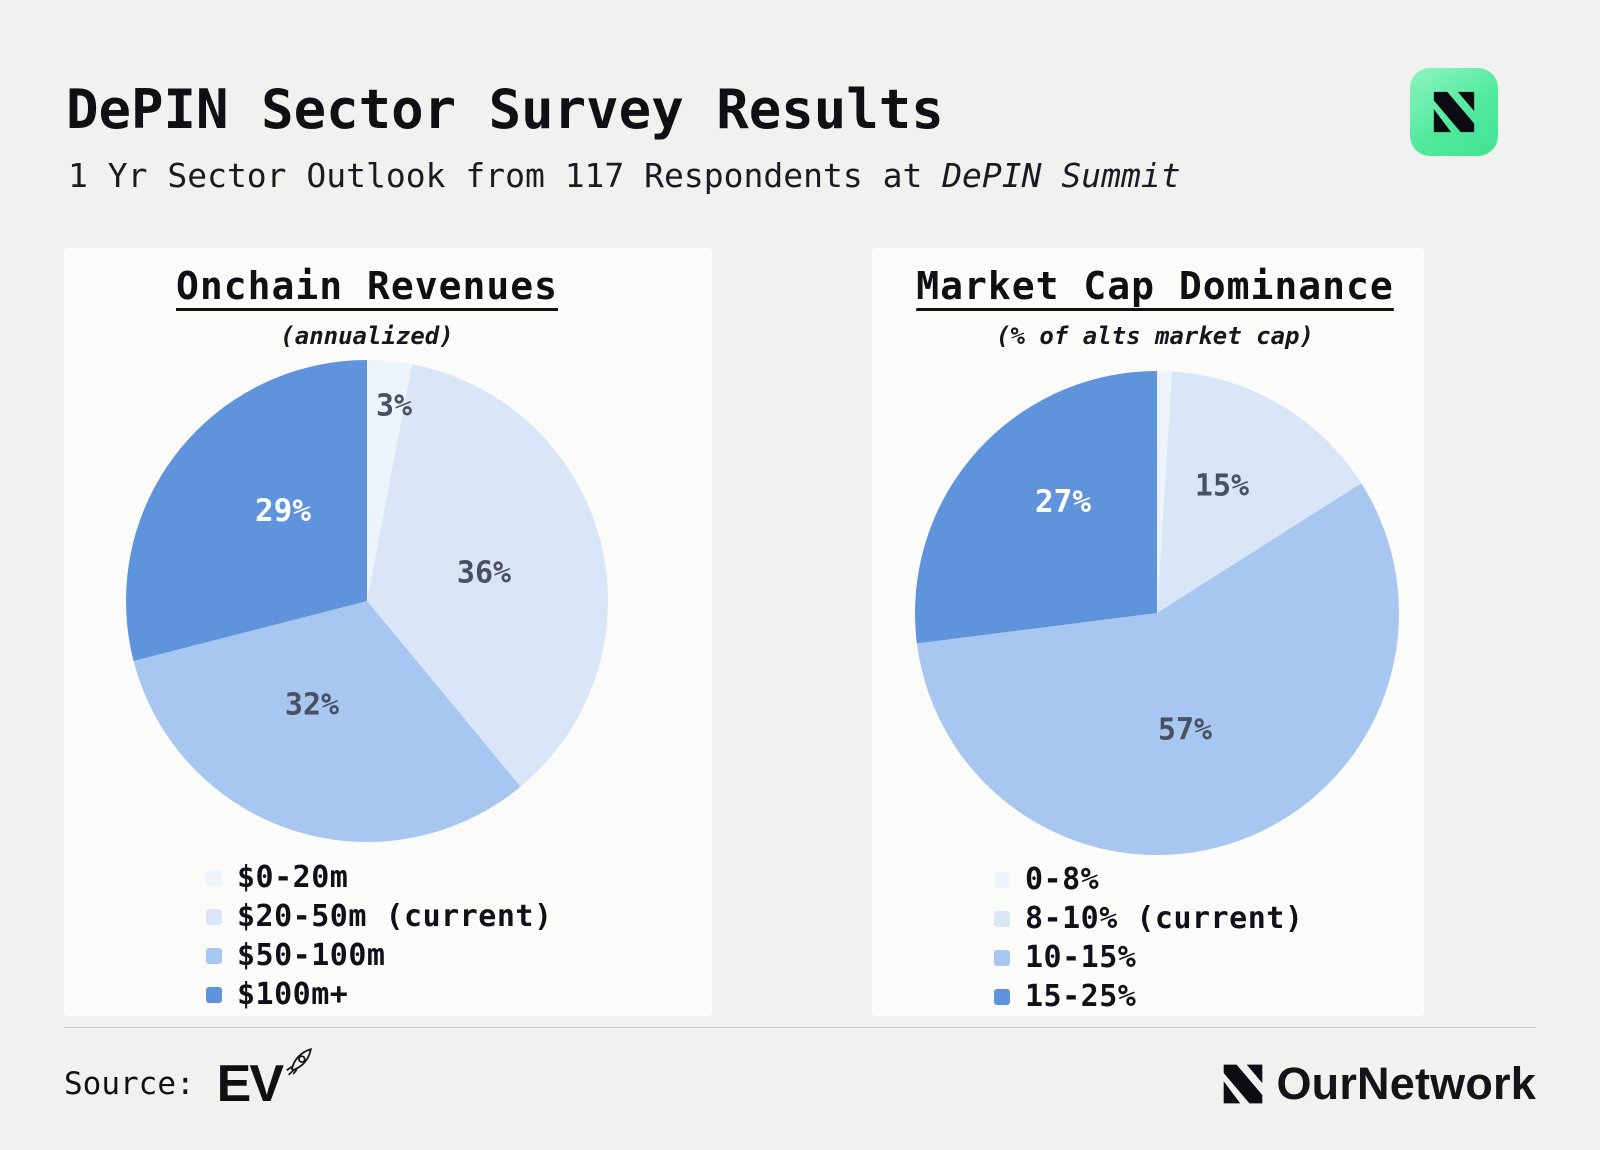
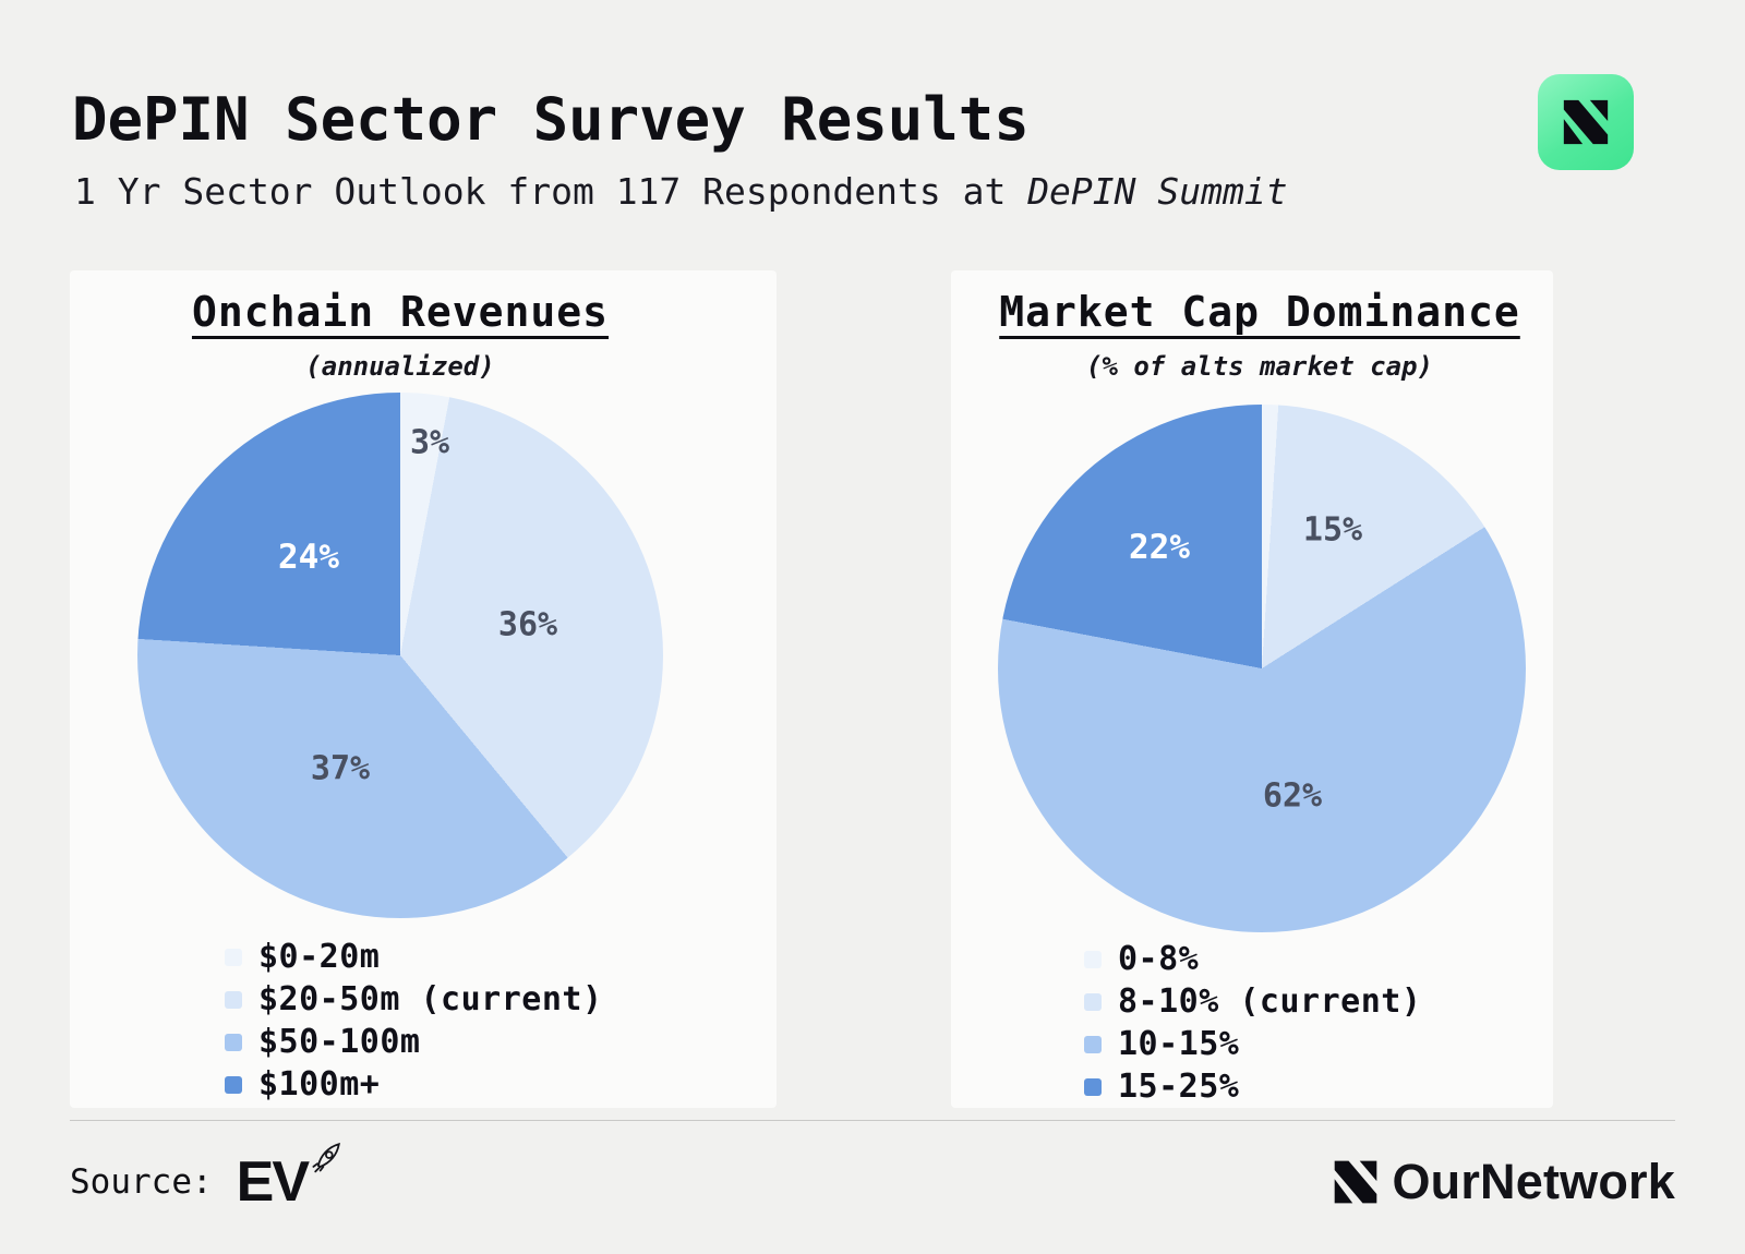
Onchain Revenues/$50-100m: 32% -> 37%
Onchain Revenues/$100m+: 29% -> 24%
Market Cap Dominance/10-15%: 57% -> 62%
Market Cap Dominance/15-25%: 27% -> 22%
